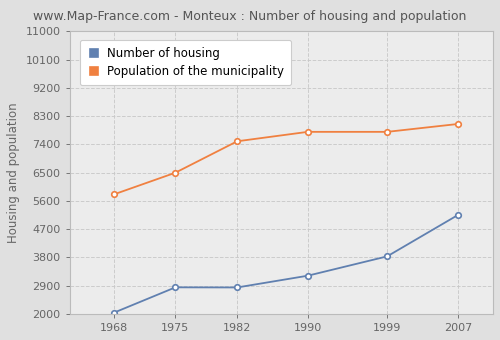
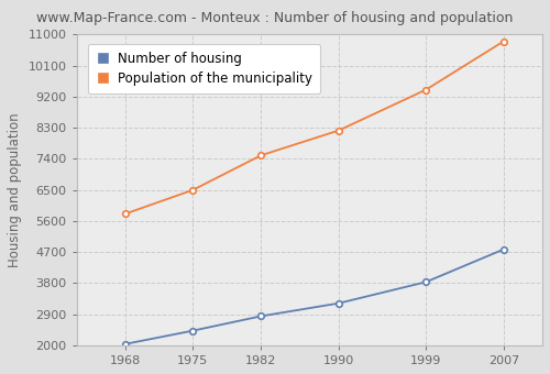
Number of housing/1975: 2850 -> 2430
Population of the municipality/1990: 7800 -> 8220
Population of the municipality/1999: 7800 -> 9400
Number of housing/2007: 5150 -> 4780
Population of the municipality/2007: 8050 -> 10800
